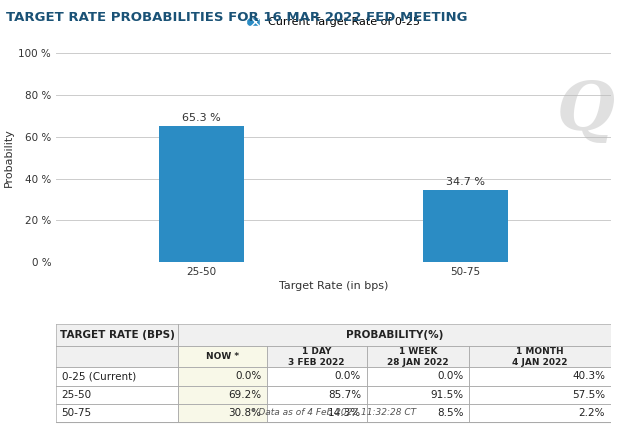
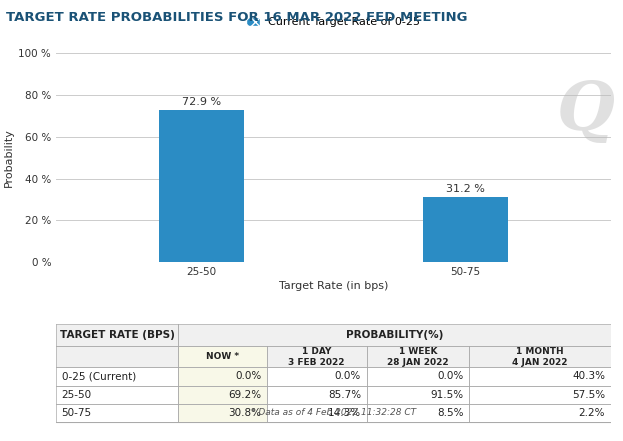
25-50: 65.3 -> 72.9
50-75: 34.7 -> 31.2
